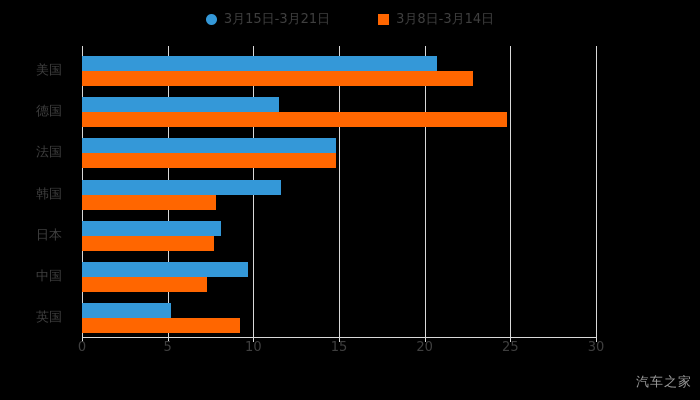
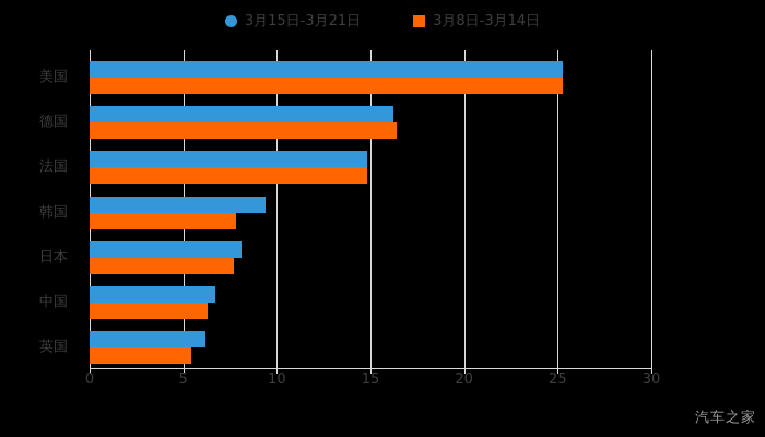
3月15日-3月21日/美国: 20.7 -> 25.3
3月8日-3月14日/美国: 22.8 -> 25.3
3月15日-3月21日/德国: 11.5 -> 16.2
3月8日-3月14日/德国: 24.8 -> 16.4
3月15日-3月21日/韩国: 11.6 -> 9.4
3月15日-3月21日/中国: 9.7 -> 6.7
3月8日-3月14日/中国: 7.3 -> 6.3
3月15日-3月21日/英国: 5.2 -> 6.2
3月8日-3月14日/英国: 9.2 -> 5.4
